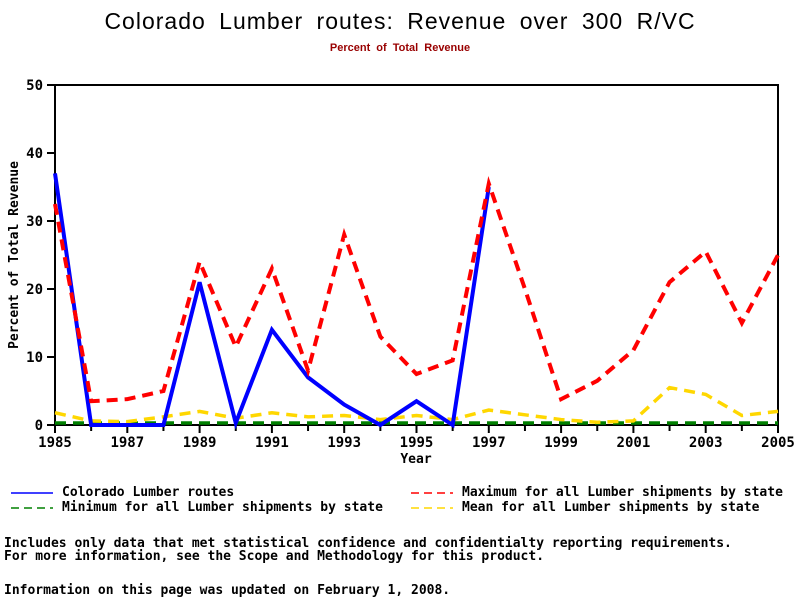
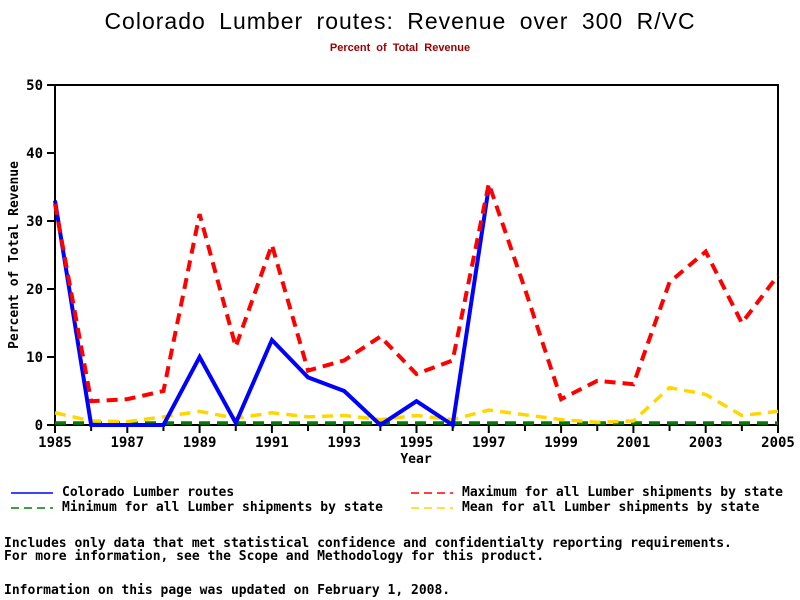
Colorado Lumber routes/1985: 37 -> 33
Colorado Lumber routes/1989: 21 -> 10
Maximum for all Lumber shipments by state/1989: 24 -> 31
Colorado Lumber routes/1991: 14 -> 12
Maximum for all Lumber shipments by state/1991: 23 -> 26
Colorado Lumber routes/1993: 3 -> 5
Maximum for all Lumber shipments by state/1993: 28 -> 10
Maximum for all Lumber shipments by state/2001: 11 -> 6
Maximum for all Lumber shipments by state/2005: 25 -> 22
